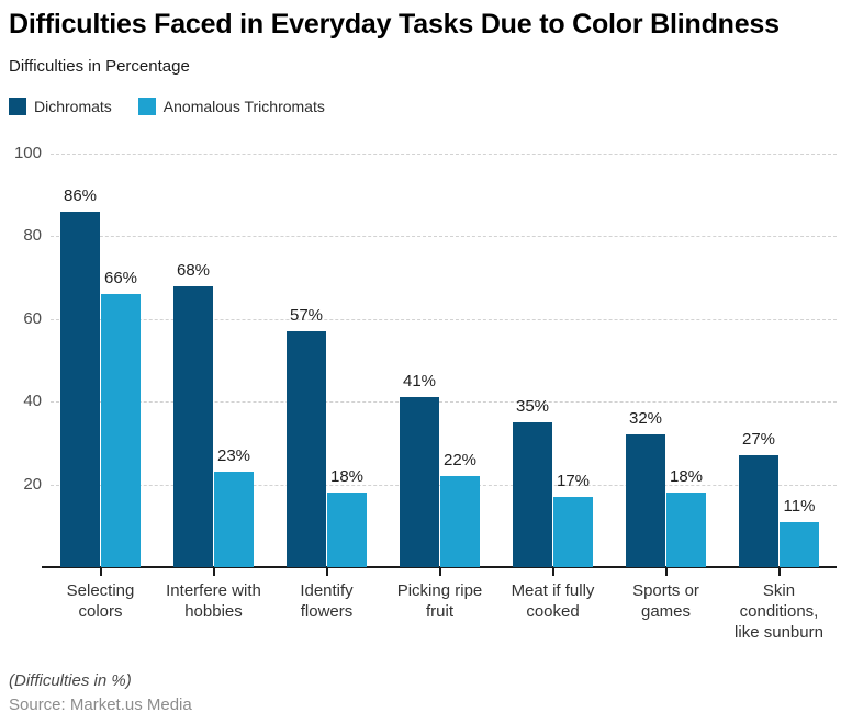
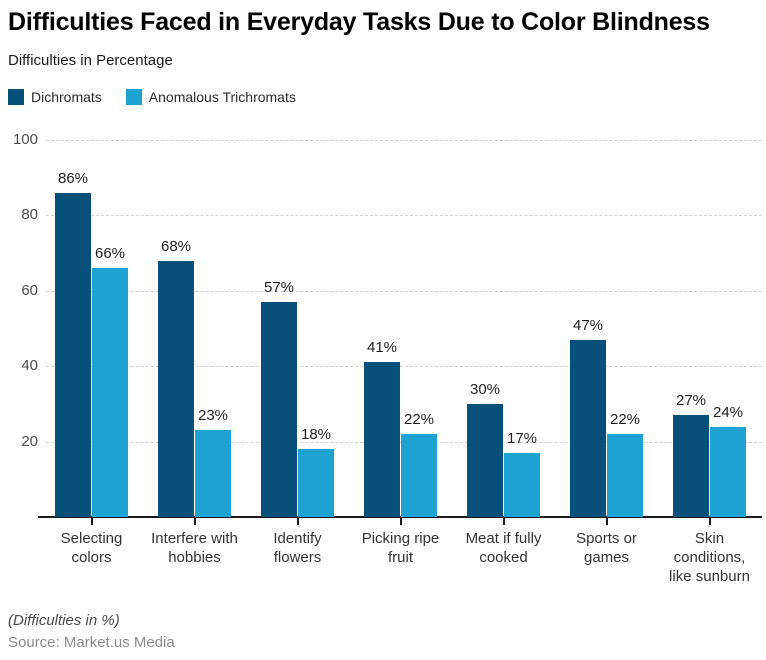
Dichromats/Meat if fully cooked: 35% -> 30%
Dichromats/Sports or games: 32% -> 47%
Anomalous Trichromats/Sports or games: 18% -> 22%
Anomalous Trichromats/Skin conditions, like sunburn: 11% -> 24%
